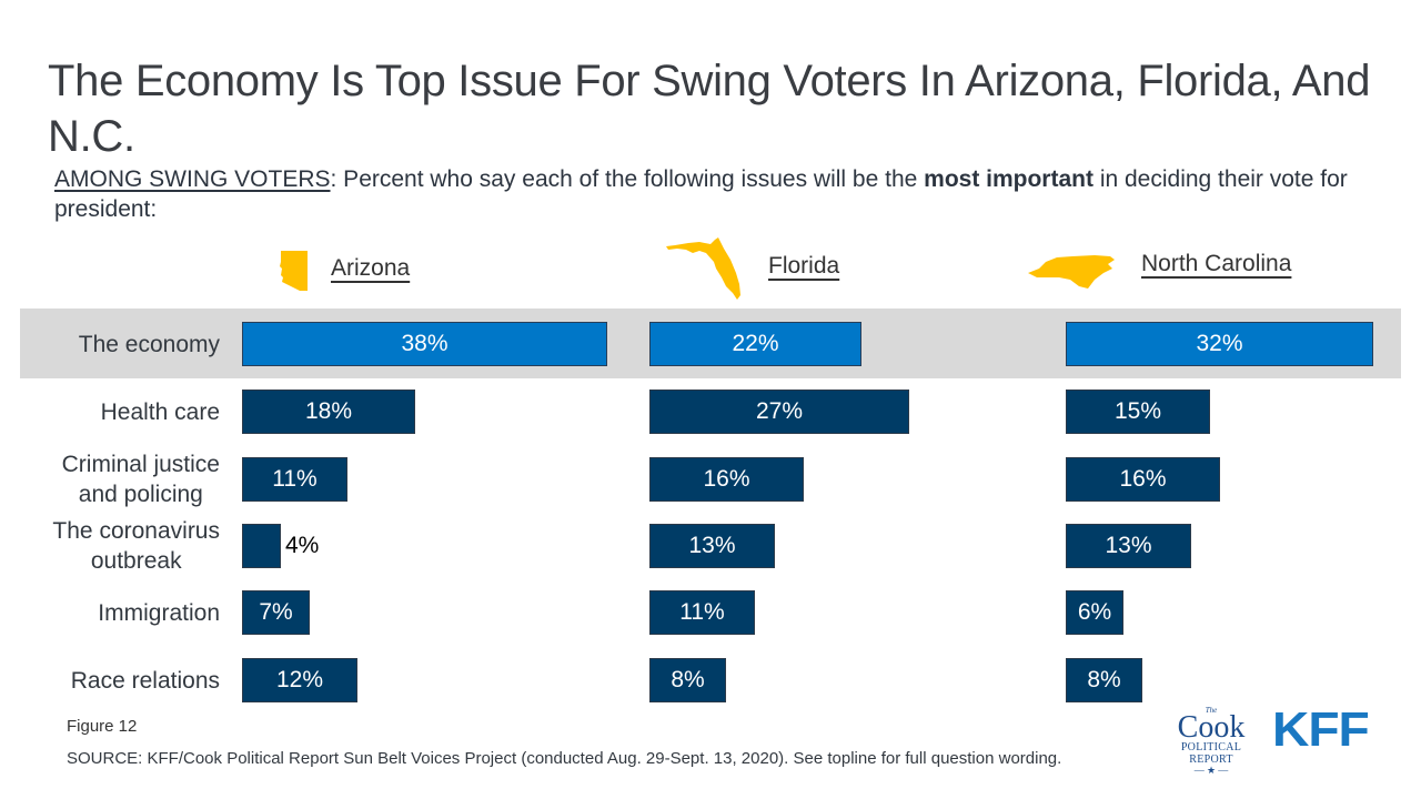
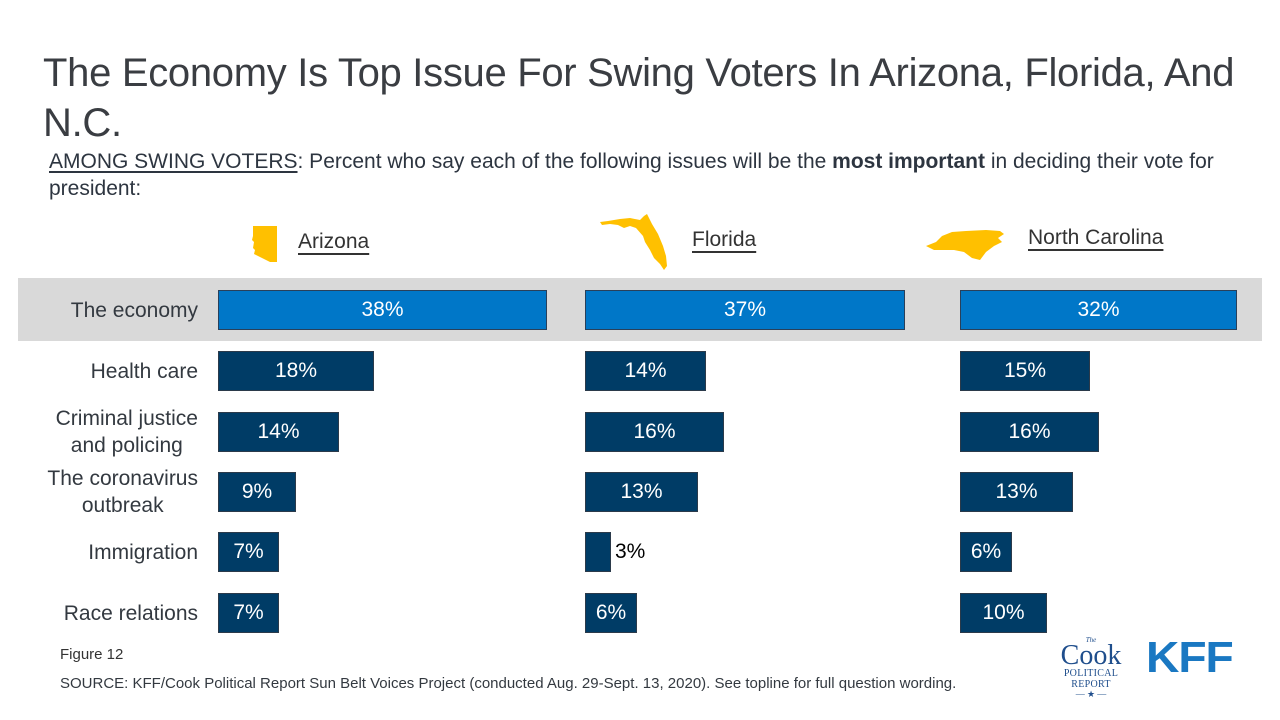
Florida/The economy: 22% -> 37%
Florida/Health care: 27% -> 14%
Arizona/Criminal justice and policing: 11% -> 14%
Arizona/The coronavirus outbreak: 4% -> 9%
Florida/Immigration: 11% -> 3%
Arizona/Race relations: 12% -> 7%
Florida/Race relations: 8% -> 6%
North Carolina/Race relations: 8% -> 10%
